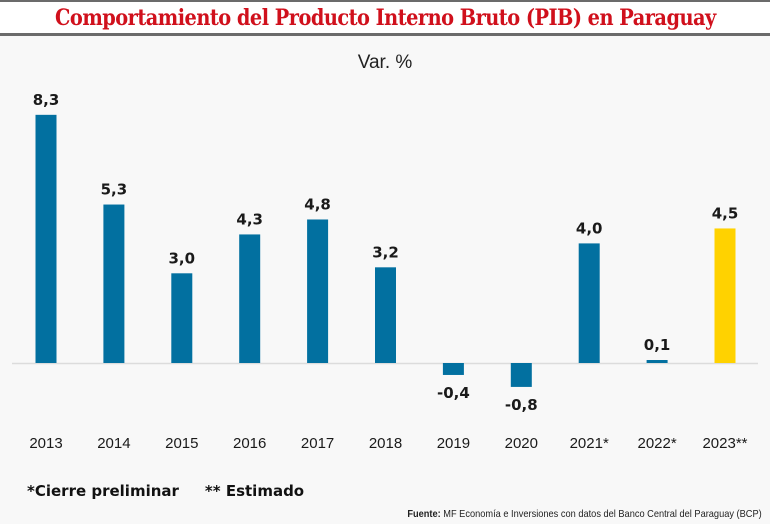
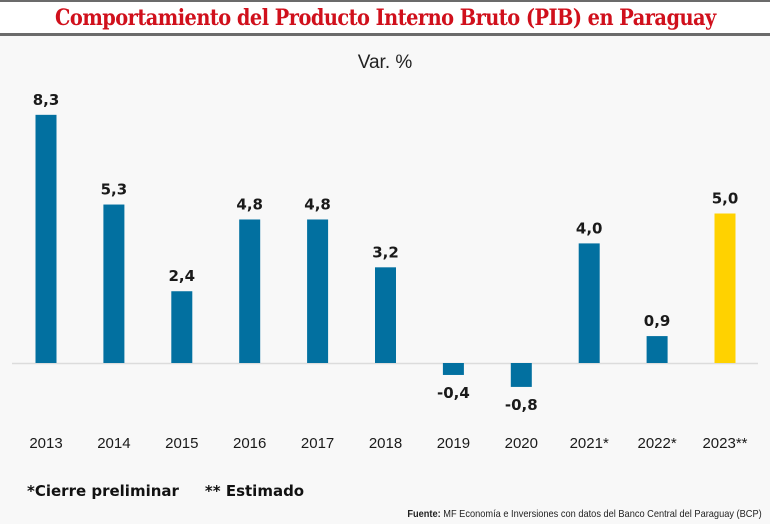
2015: 3,0 -> 2,4
2016: 4,3 -> 4,8
2022*: 0,1 -> 0,9
2023**: 4,5 -> 5,0
